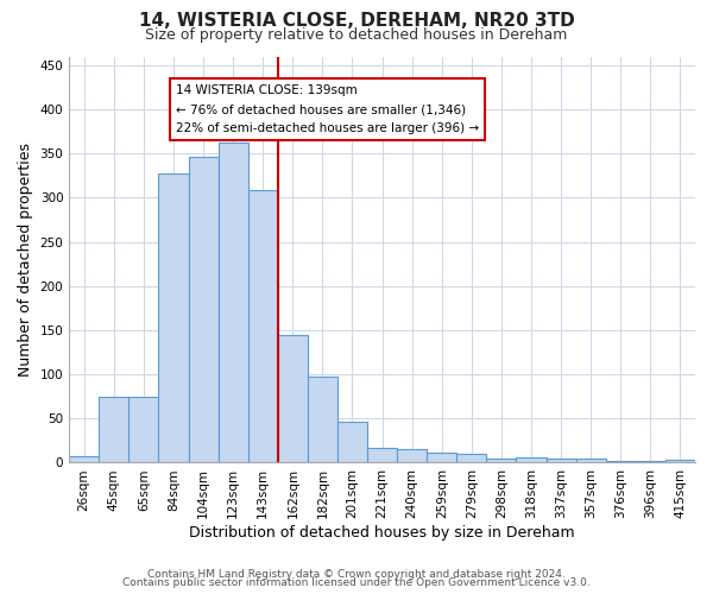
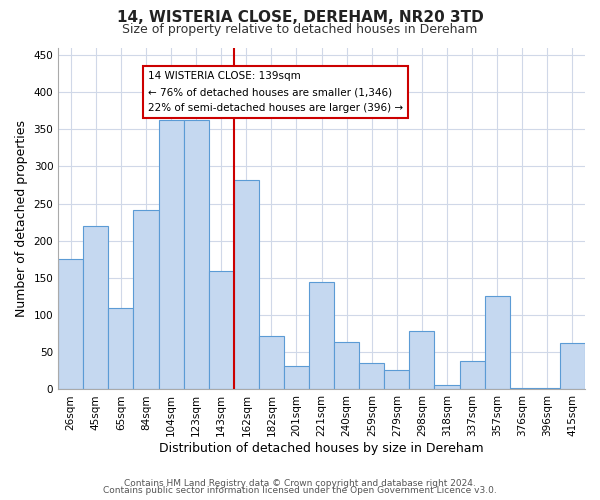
26sqm: 7 -> 176
45sqm: 75 -> 220
65sqm: 75 -> 110
84sqm: 328 -> 242
104sqm: 347 -> 362
143sqm: 309 -> 160
162sqm: 144 -> 282
182sqm: 97 -> 72
201sqm: 46 -> 32
221sqm: 17 -> 144
240sqm: 15 -> 64
259sqm: 11 -> 36
279sqm: 10 -> 26
298sqm: 4 -> 78
337sqm: 5 -> 38
357sqm: 5 -> 126
415sqm: 3 -> 62
